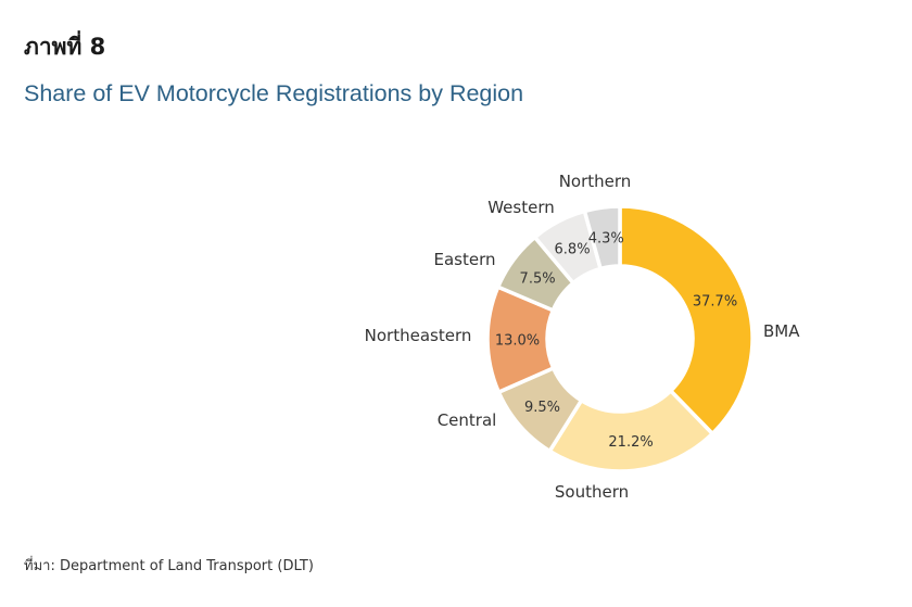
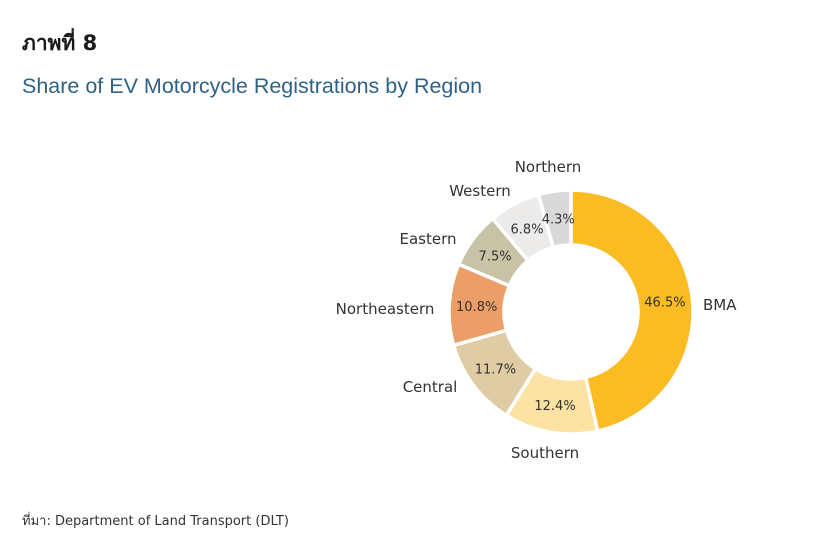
BMA: 37.7% -> 46.5%
Southern: 21.2% -> 12.4%
Central: 9.5% -> 11.7%
Northeastern: 13.0% -> 10.8%
